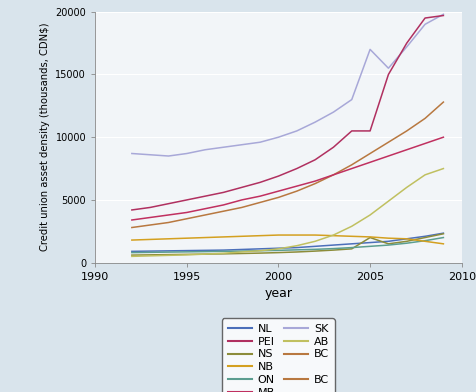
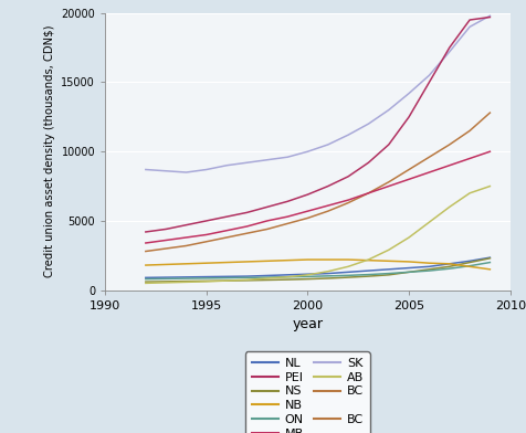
NS/2005: 2000 -> 1300
SK/2005: 17000 -> 14200
PEI/2005: 10500 -> 12500
